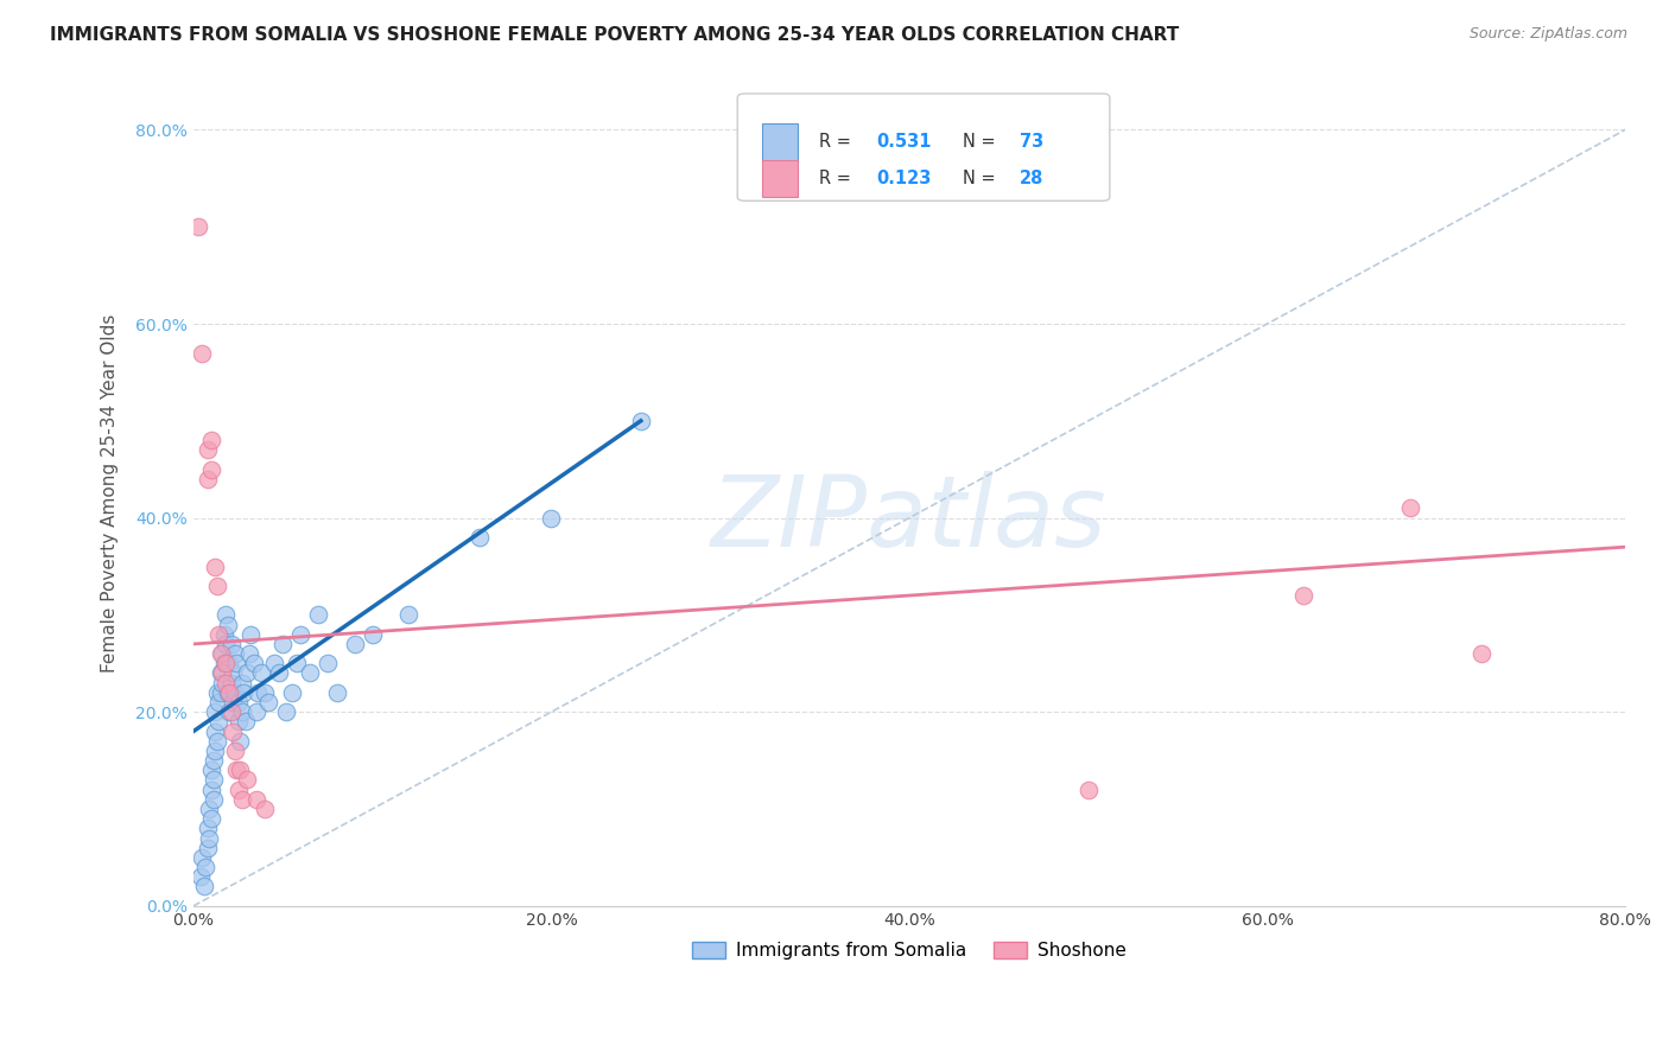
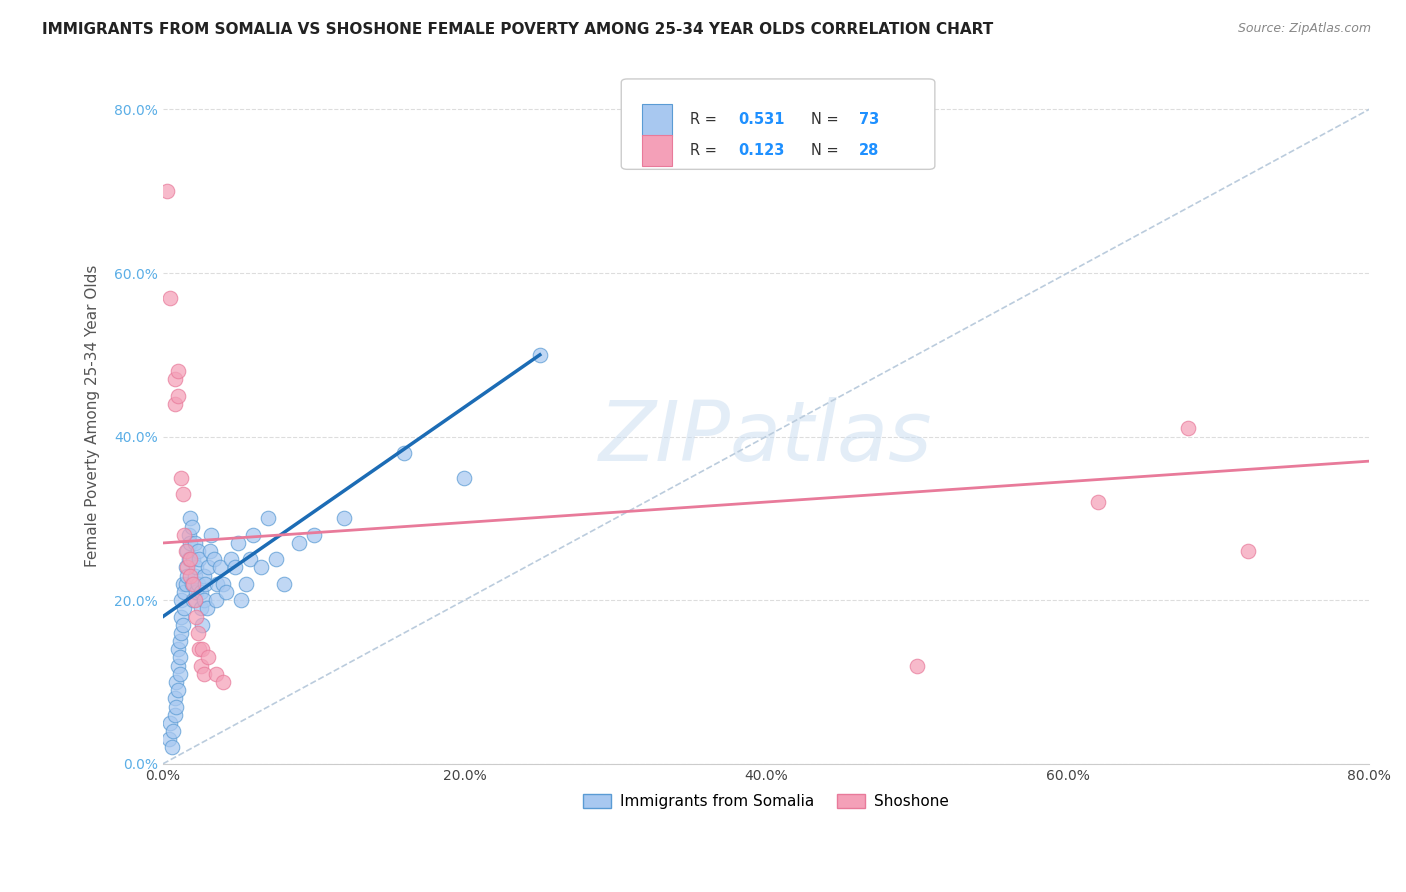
Immigrants from Somalia/20.0%: 40% -> 35%
